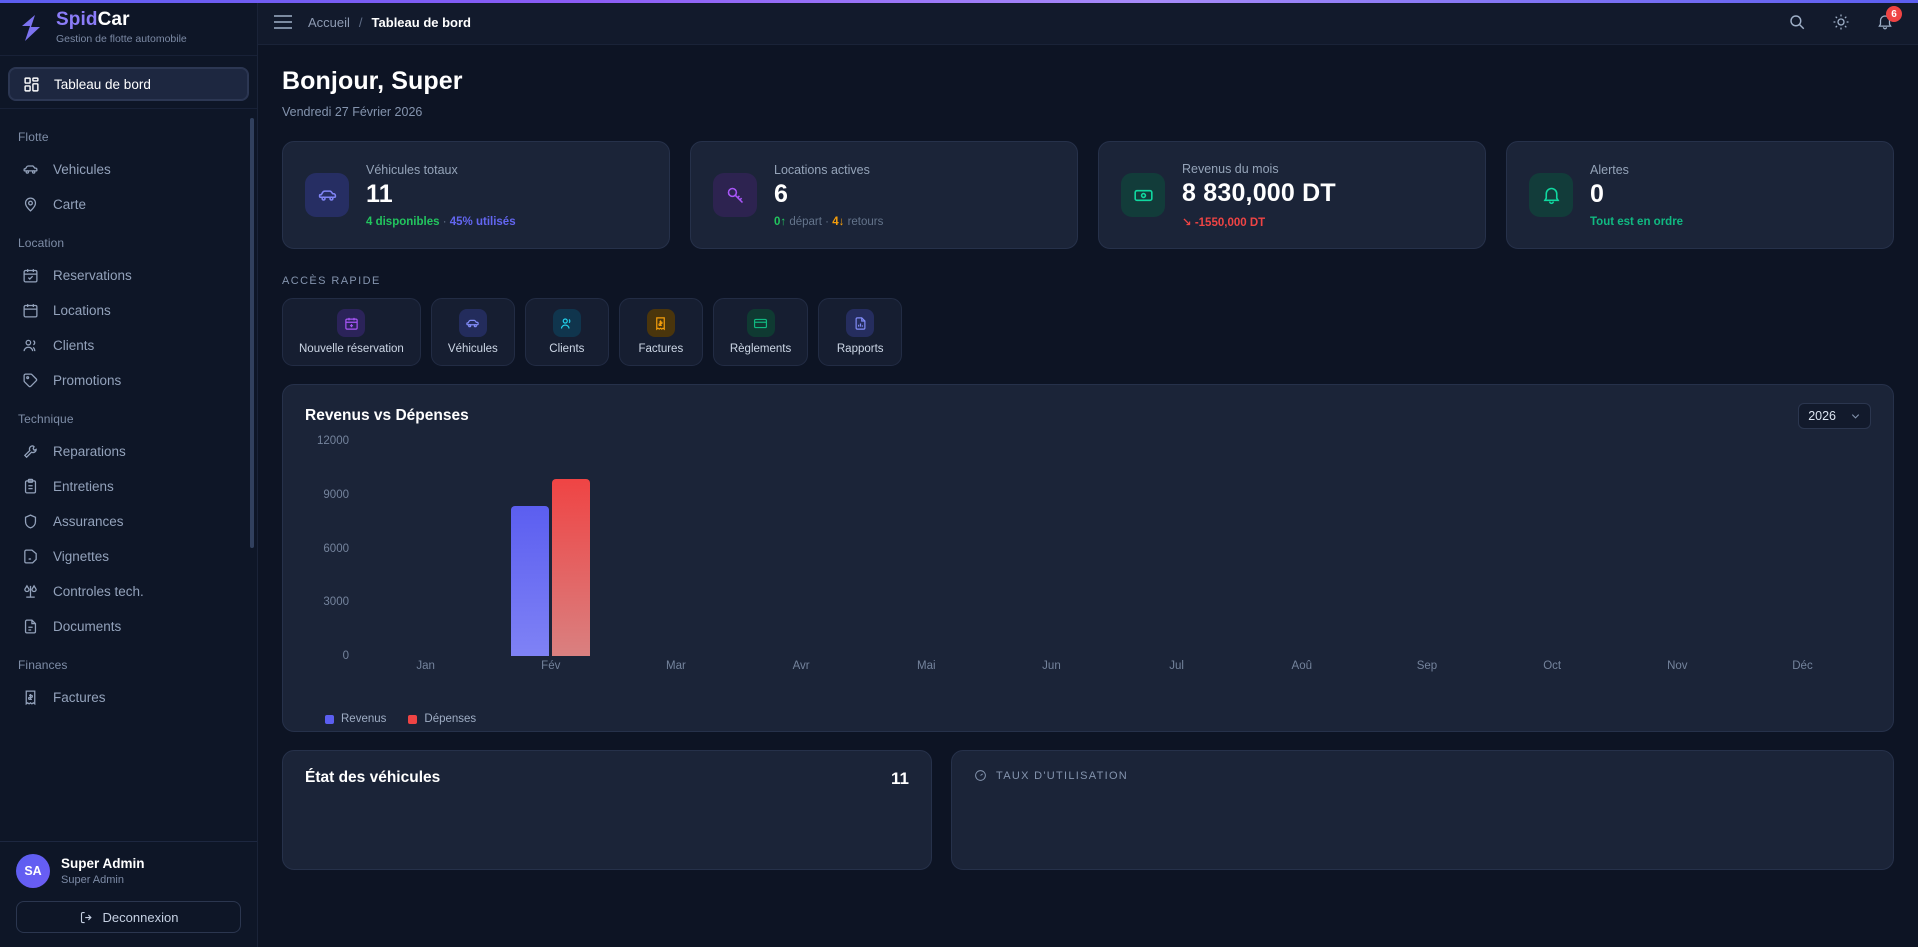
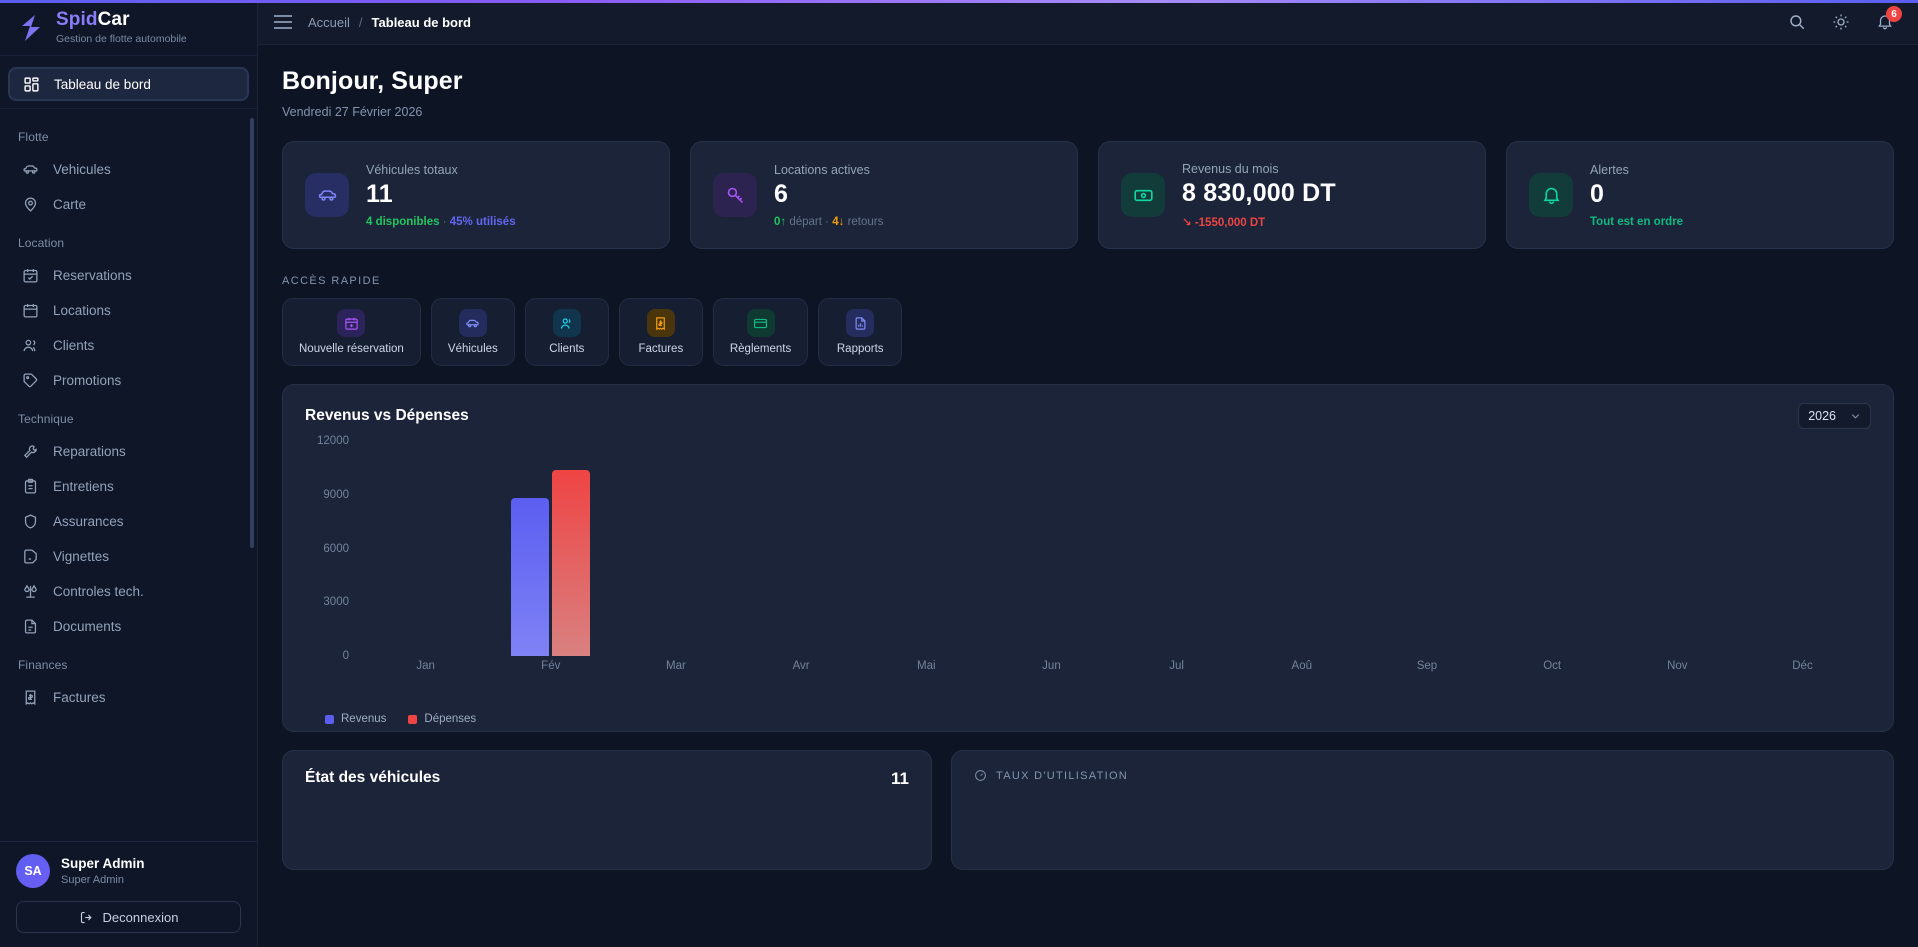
Revenus/Fév: 8400 -> 8800
Dépenses/Fév: 9900 -> 10400
